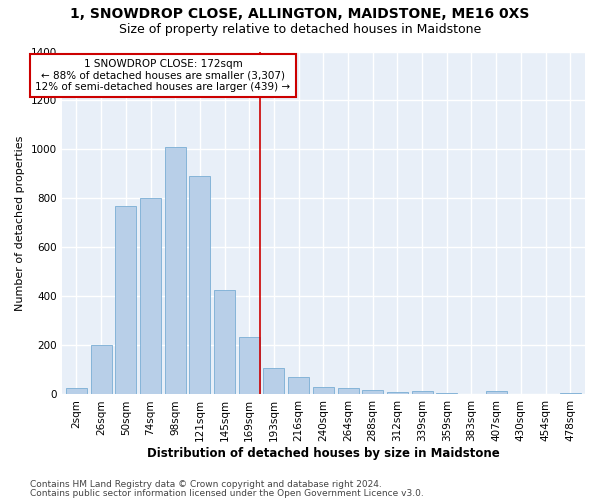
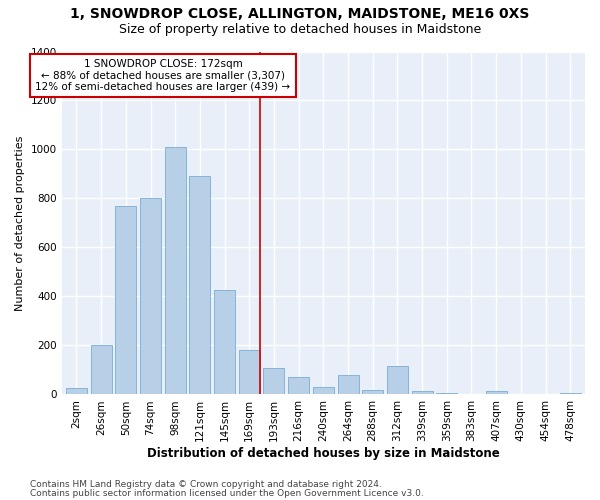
169sqm: 235 -> 180
264sqm: 25 -> 80
312sqm: 10 -> 115
